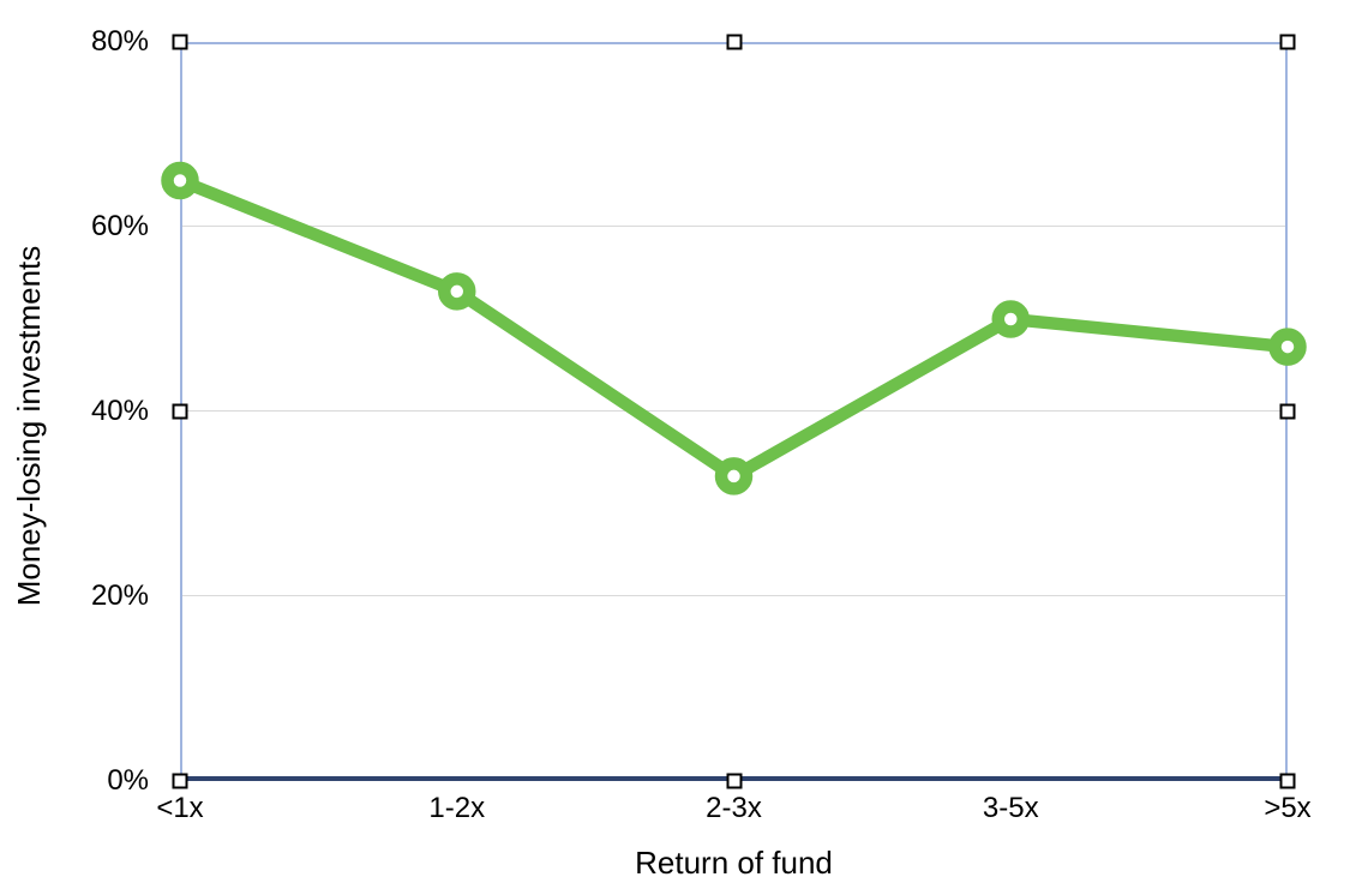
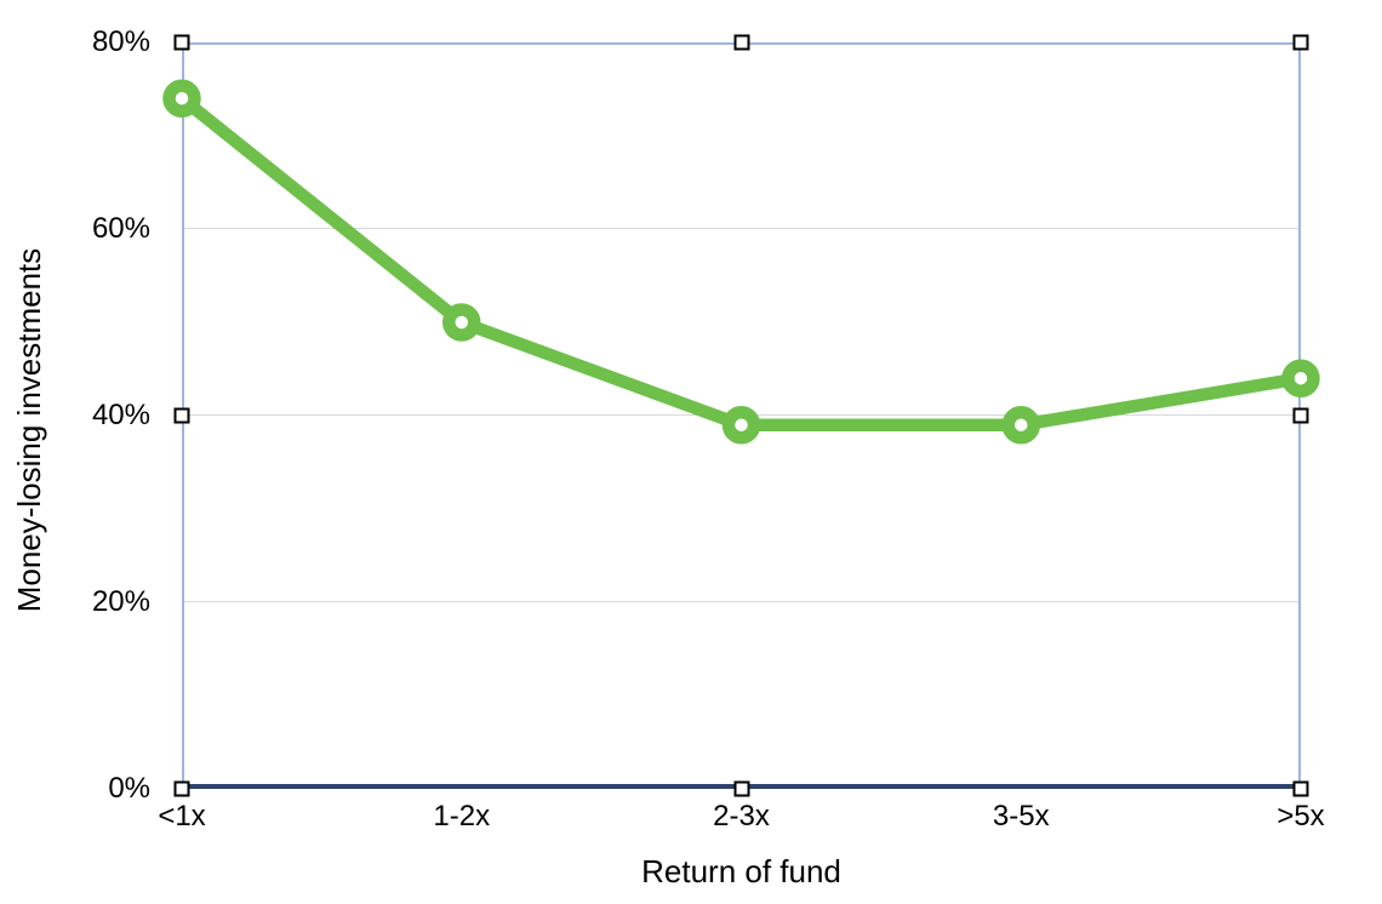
<1x: 65% -> 74%
1-2x: 53% -> 50%
2-3x: 33% -> 39%
3-5x: 50% -> 39%
>5x: 47% -> 44%
